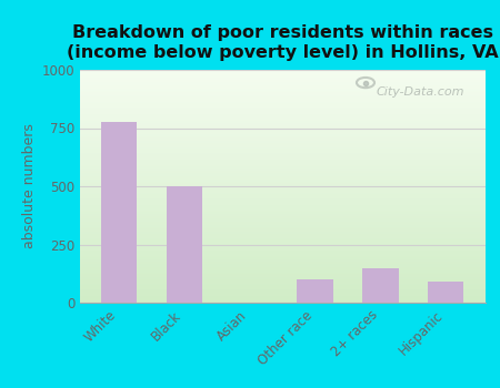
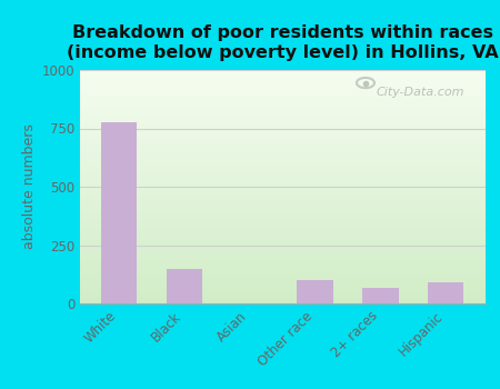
Black: 500 -> 150
2+ races: 150 -> 65
